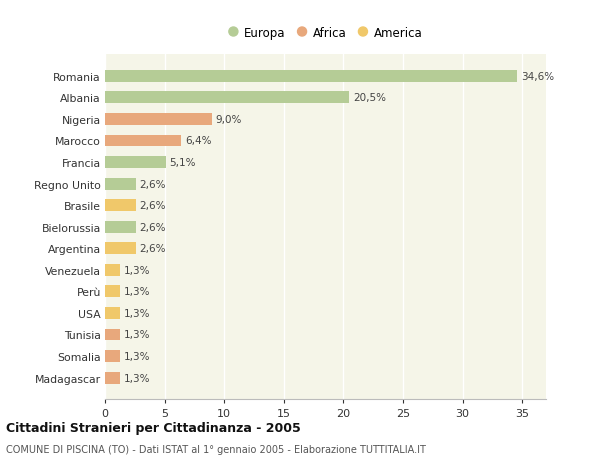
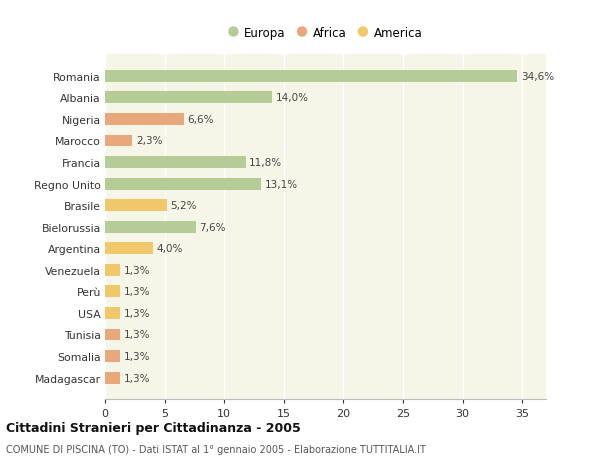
Albania: 20,5% -> 14,0%
Nigeria: 9,0% -> 6,6%
Marocco: 6,4% -> 2,3%
Francia: 5,1% -> 11,8%
Regno Unito: 2,6% -> 13,1%
Brasile: 2,6% -> 5,2%
Bielorussia: 2,6% -> 7,6%
Argentina: 2,6% -> 4,0%
